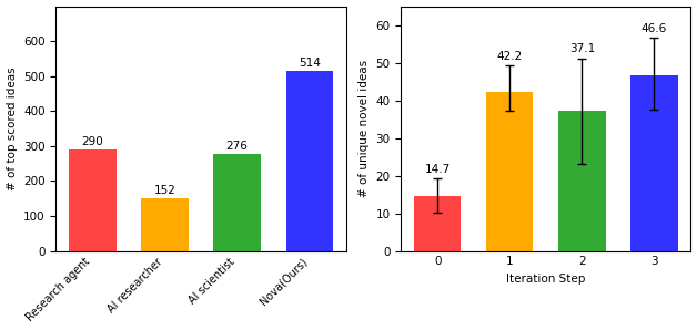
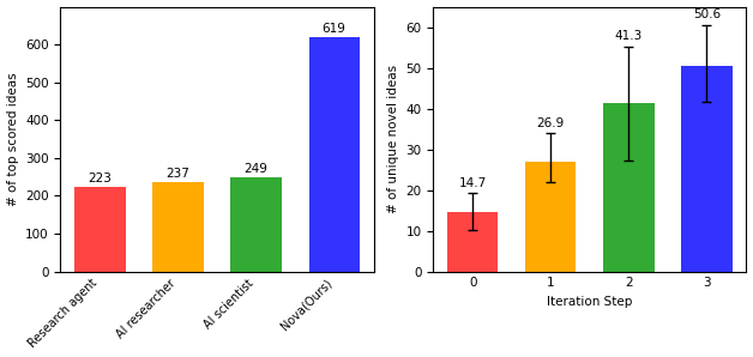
Research agent: 290 -> 223
AI researcher: 152 -> 237
AI scientist: 276 -> 249
Nova(Ours): 514 -> 619
1: 42.2 -> 26.9
2: 37.1 -> 41.3
3: 46.6 -> 50.6
